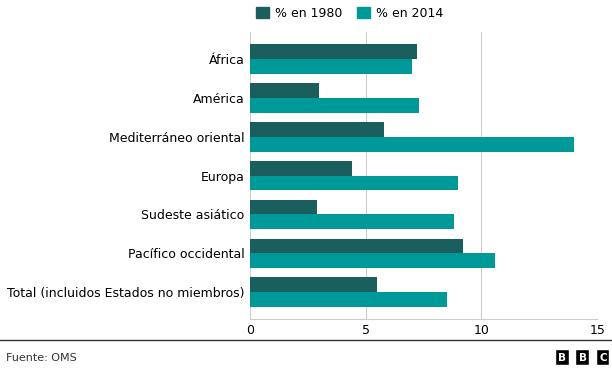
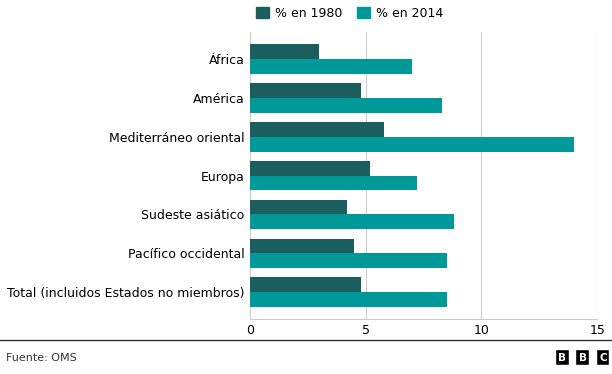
% en 1980/África: 7.2 -> 3.0
% en 1980/América: 3.0 -> 4.8
% en 2014/América: 7.3 -> 8.3
% en 1980/Europa: 4.4 -> 5.2
% en 2014/Europa: 9.0 -> 7.2
% en 1980/Sudeste asiático: 2.9 -> 4.2
% en 1980/Pacífico occidental: 9.2 -> 4.5
% en 2014/Pacífico occidental: 10.6 -> 8.5
% en 1980/Total (incluidos Estados no miembros): 5.5 -> 4.8
